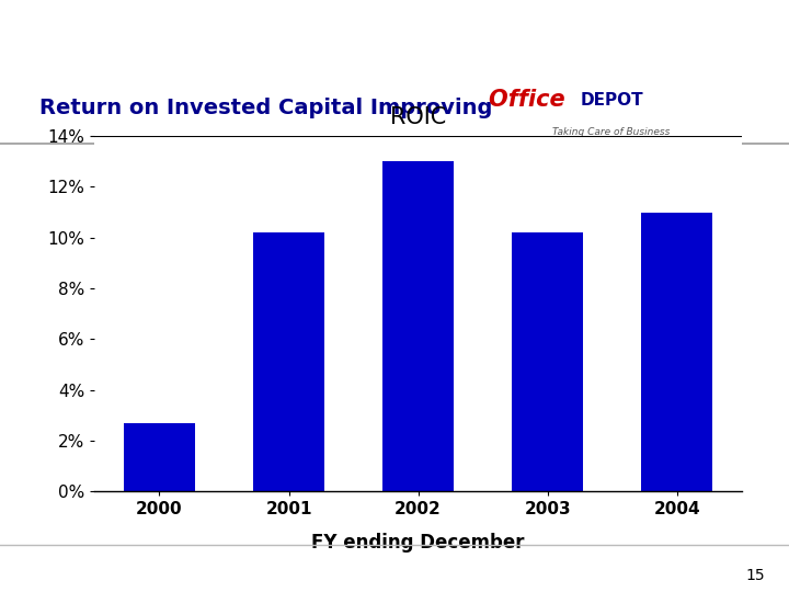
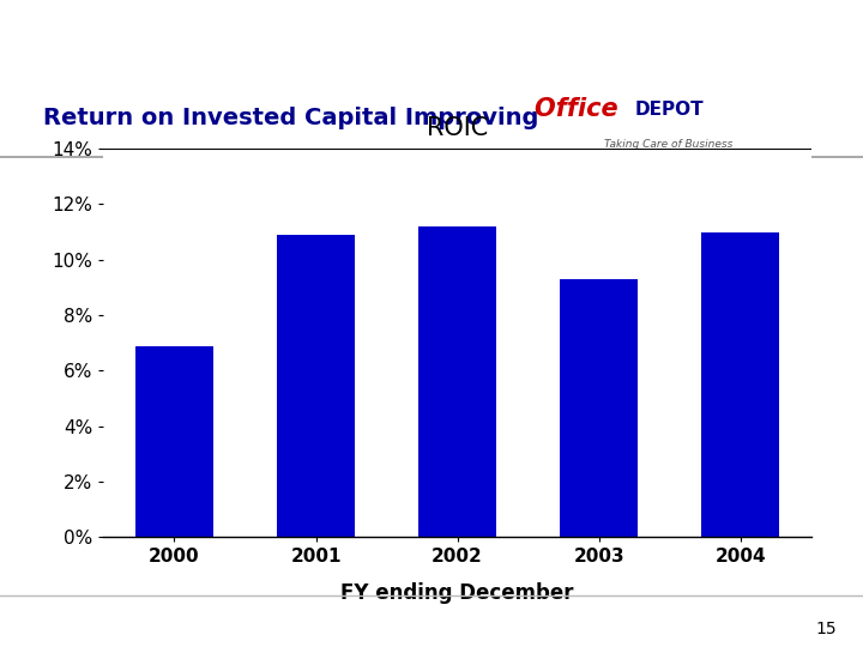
2000: 2.7% -> 6.9%
2001: 10.2% -> 10.9%
2002: 13.0% -> 11.2%
2003: 10.2% -> 9.3%
